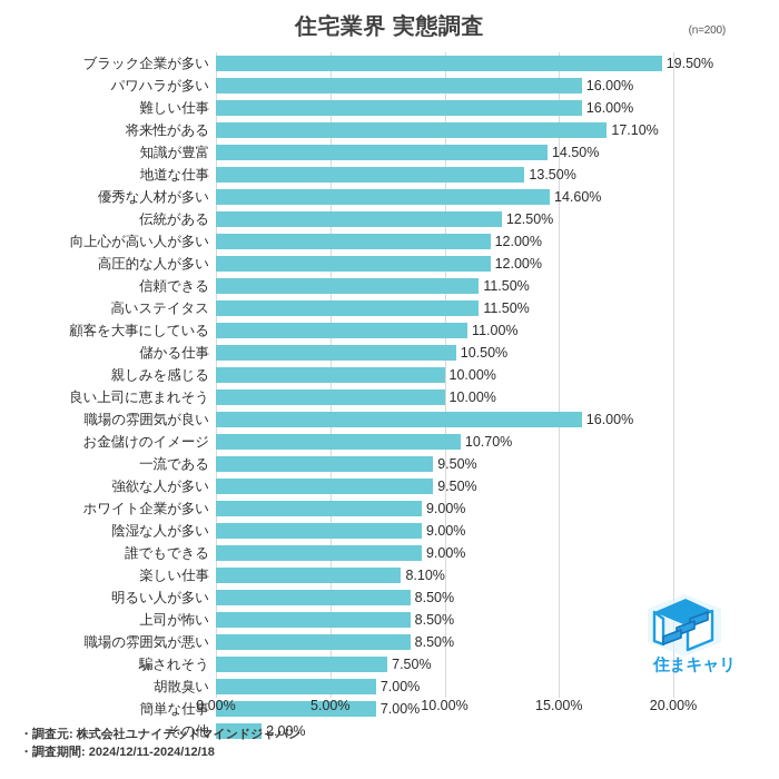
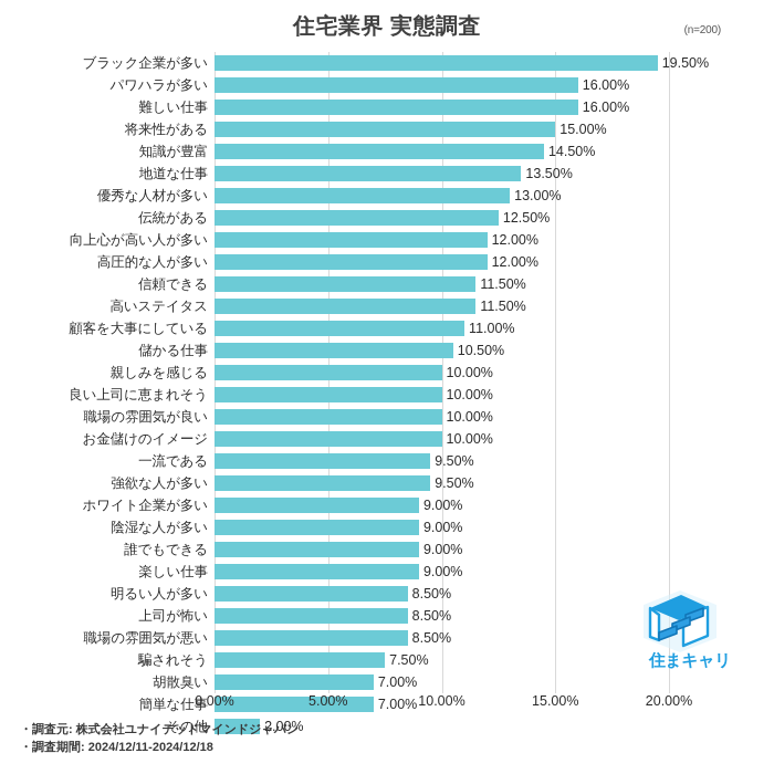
将来性がある: 17.10% -> 15.00%
優秀な人材が多い: 14.60% -> 13.00%
職場の雰囲気が良い: 16.00% -> 10.00%
お金儲けのイメージ: 10.70% -> 10.00%
楽しい仕事: 8.10% -> 9.00%
